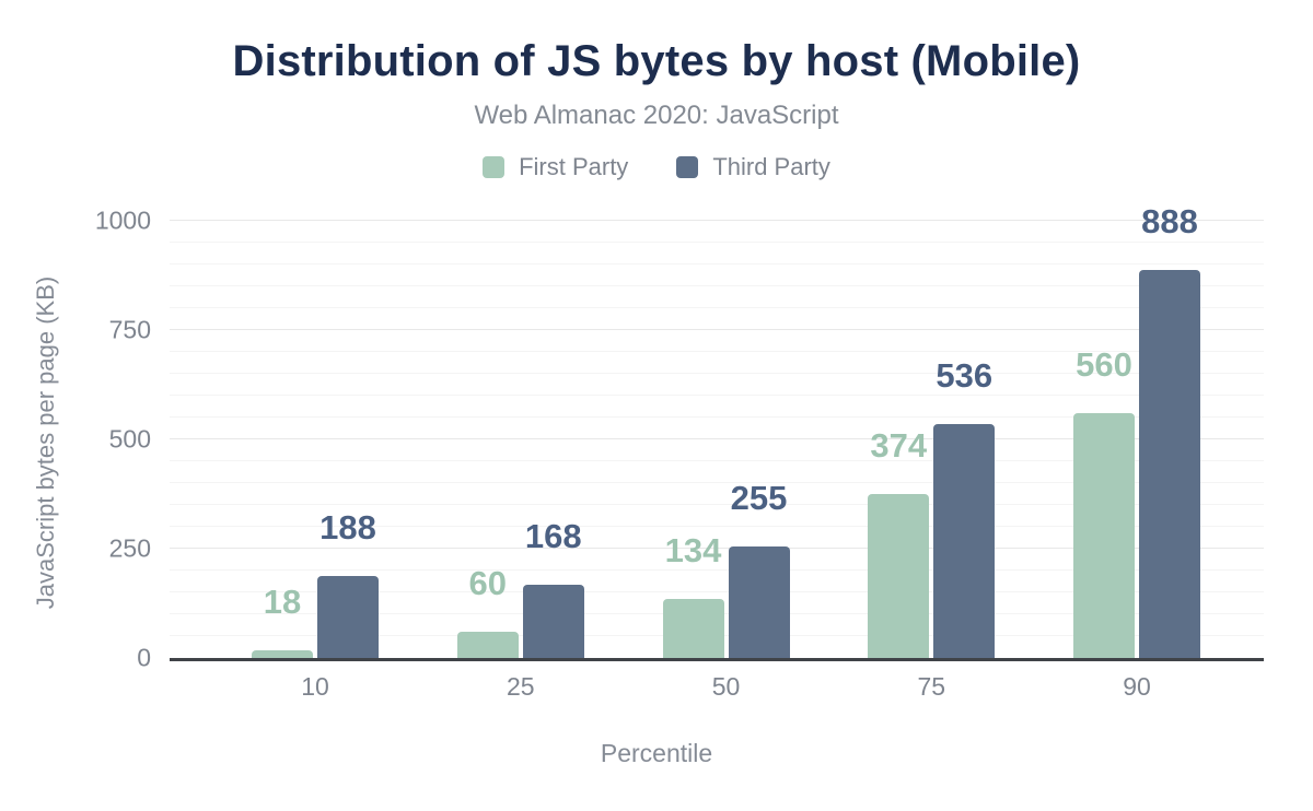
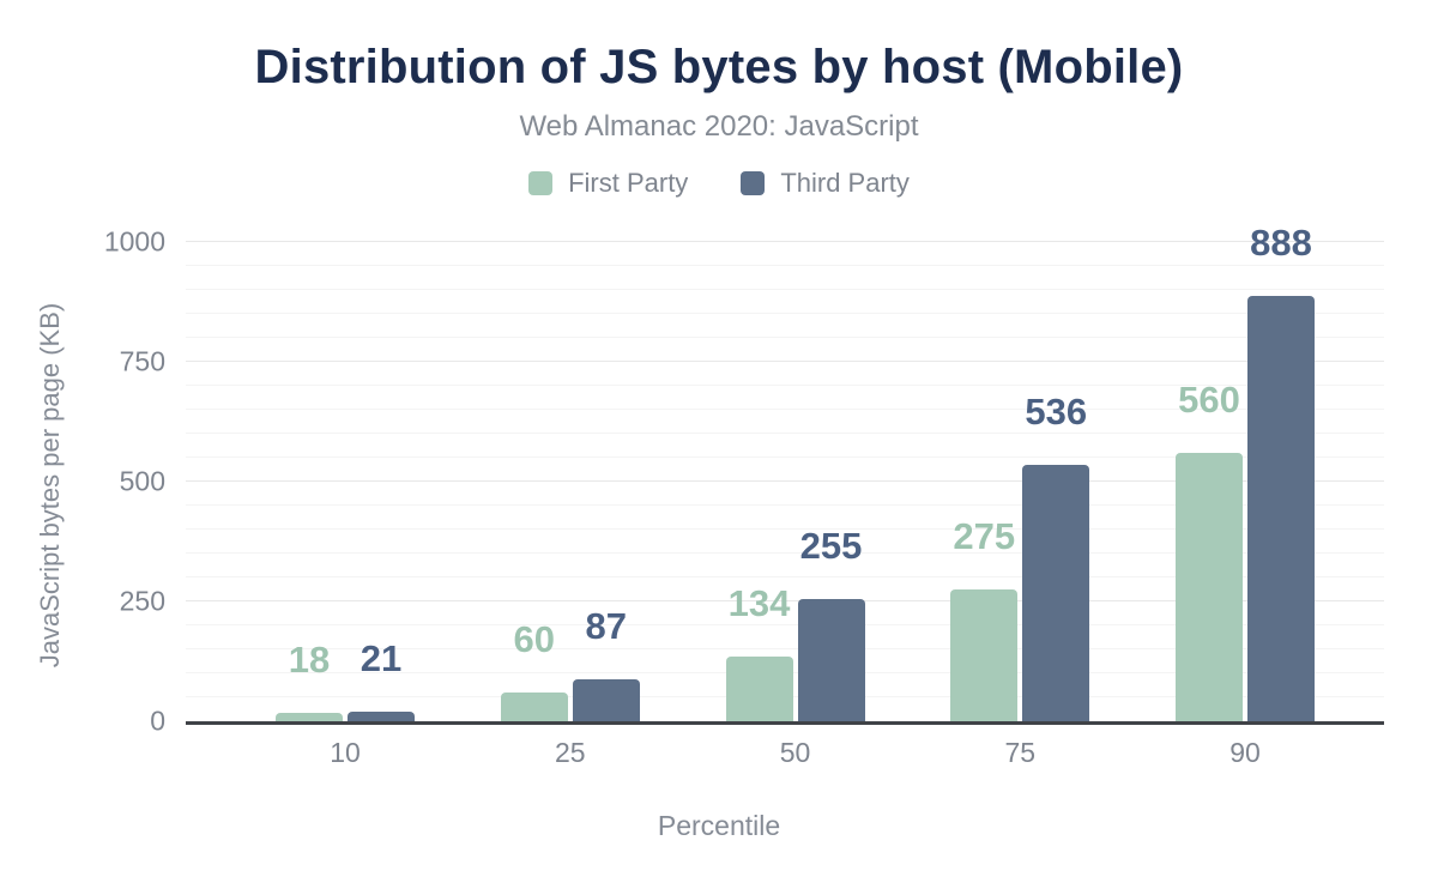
Third Party/10: 188 -> 21
Third Party/25: 168 -> 87
First Party/75: 374 -> 275
